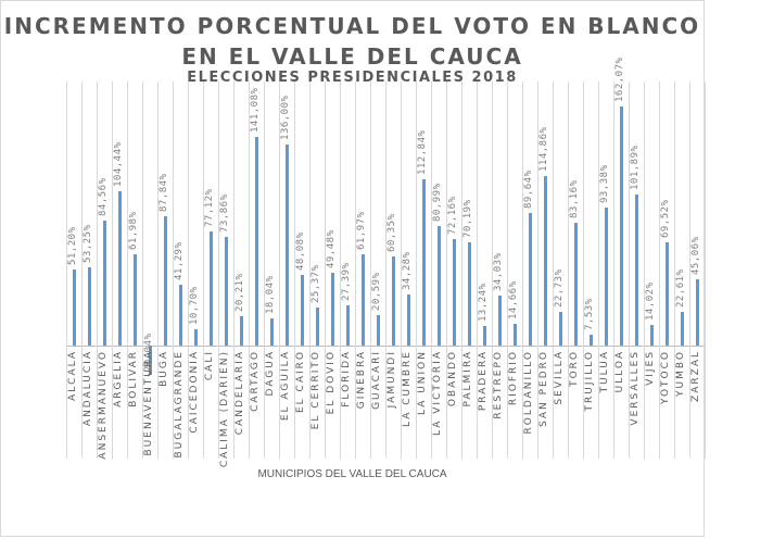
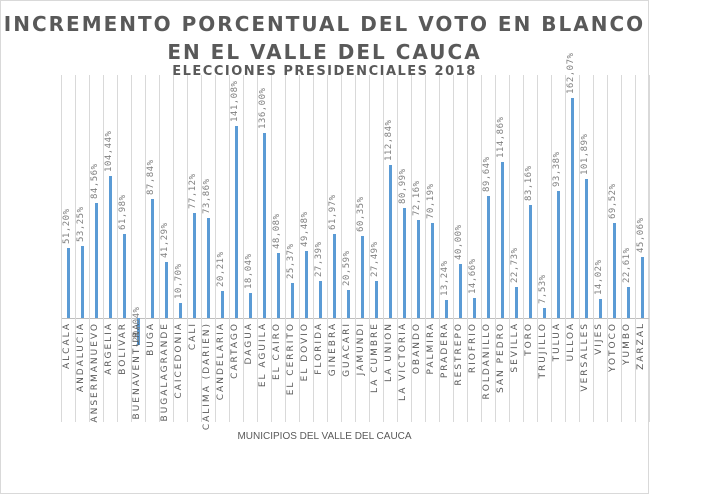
LA CUMBRE: 34,28% -> 27,49%
RESTREPO: 34,03% -> 40,00%
